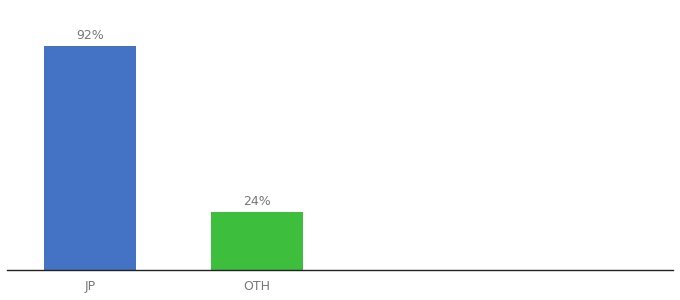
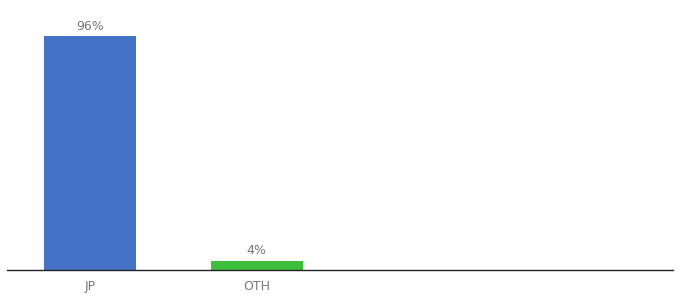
JP: 92% -> 96%
OTH: 24% -> 4%
